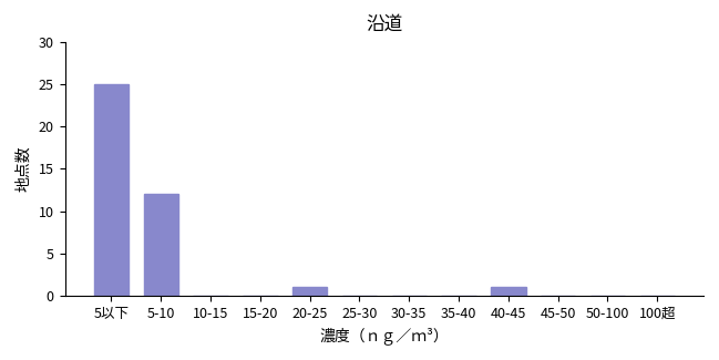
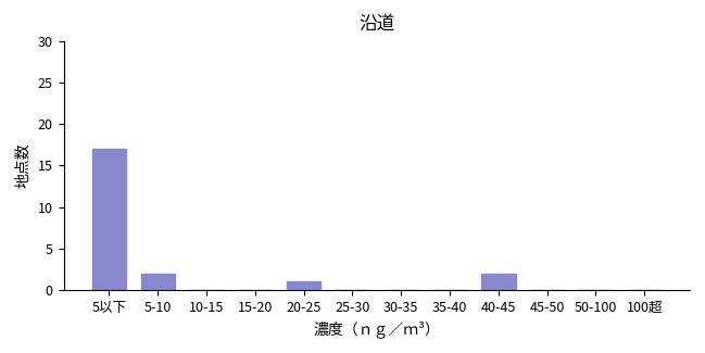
5以下: 25 -> 17
5-10: 12 -> 2
40-45: 1 -> 2
